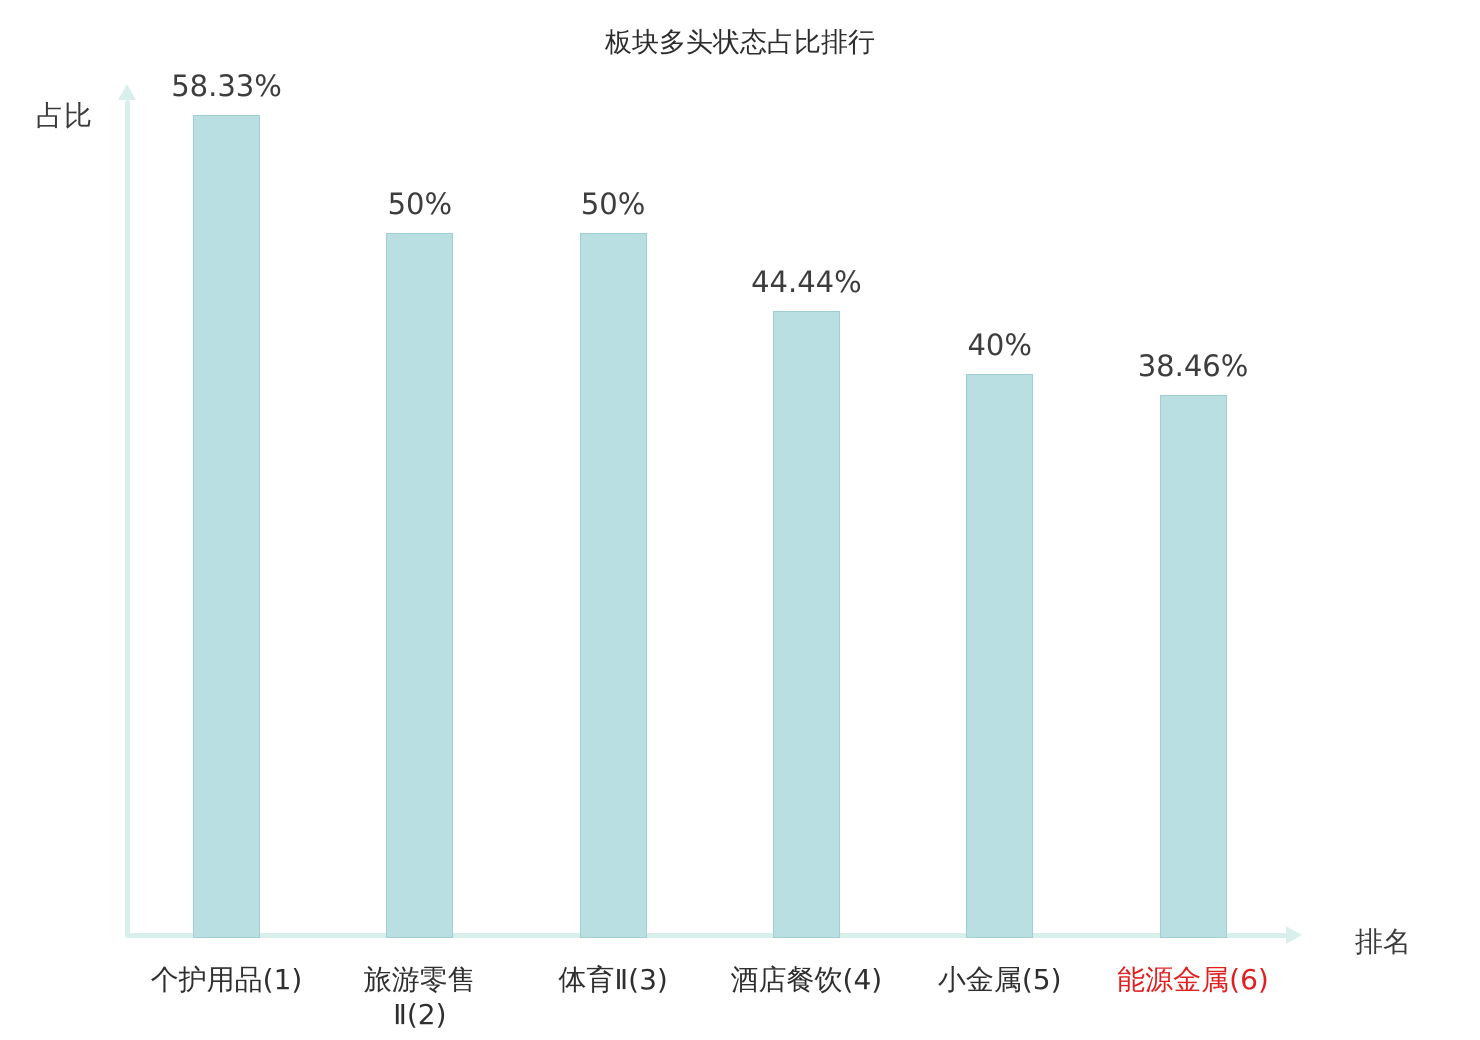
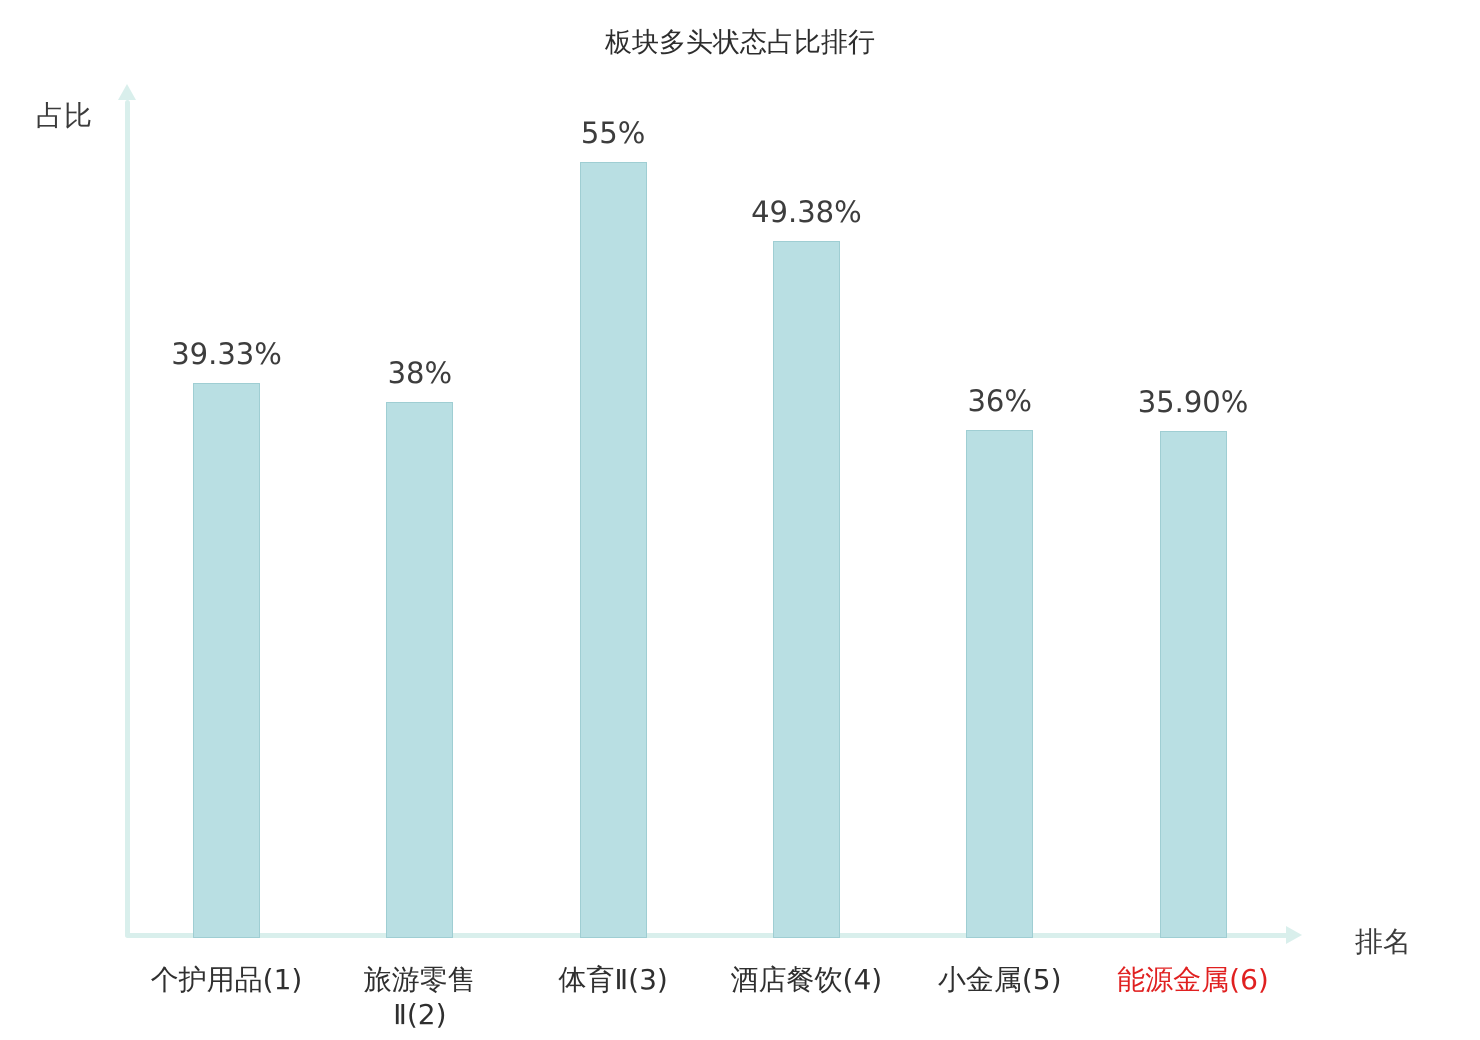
个护用品(1): 58.33% -> 39.33%
旅游零售 Ⅱ(2): 50% -> 38%
体育Ⅱ(3): 50% -> 55%
酒店餐饮(4): 44.44% -> 49.38%
小金属(5): 40% -> 36%
能源金属(6): 38.46% -> 35.90%
